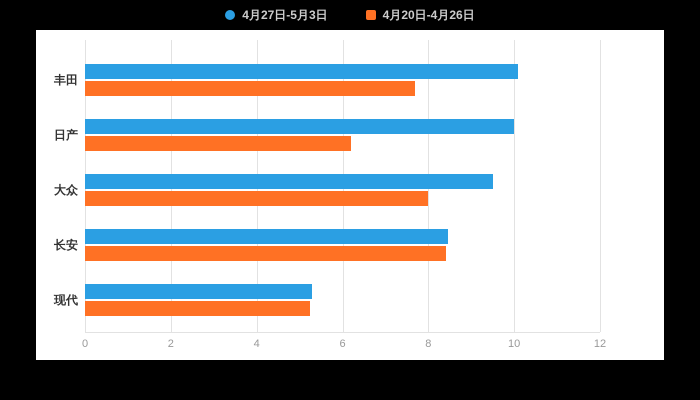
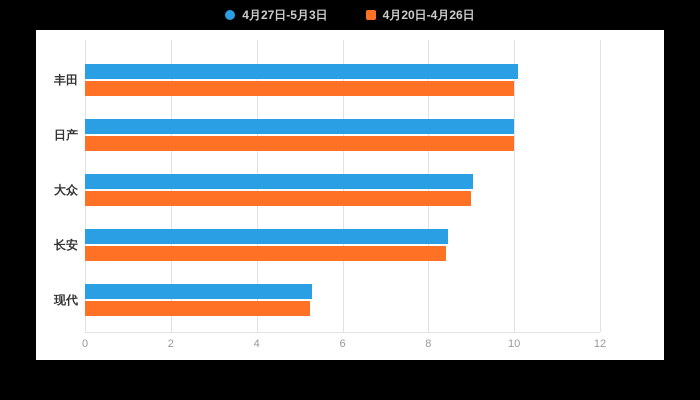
4月20日-4月26日/丰田: 7.7 -> 10.0
4月20日-4月26日/日产: 6.2 -> 10.0
4月27日-5月3日/大众: 9.5 -> 9.1
4月20日-4月26日/大众: 8.0 -> 9.0
